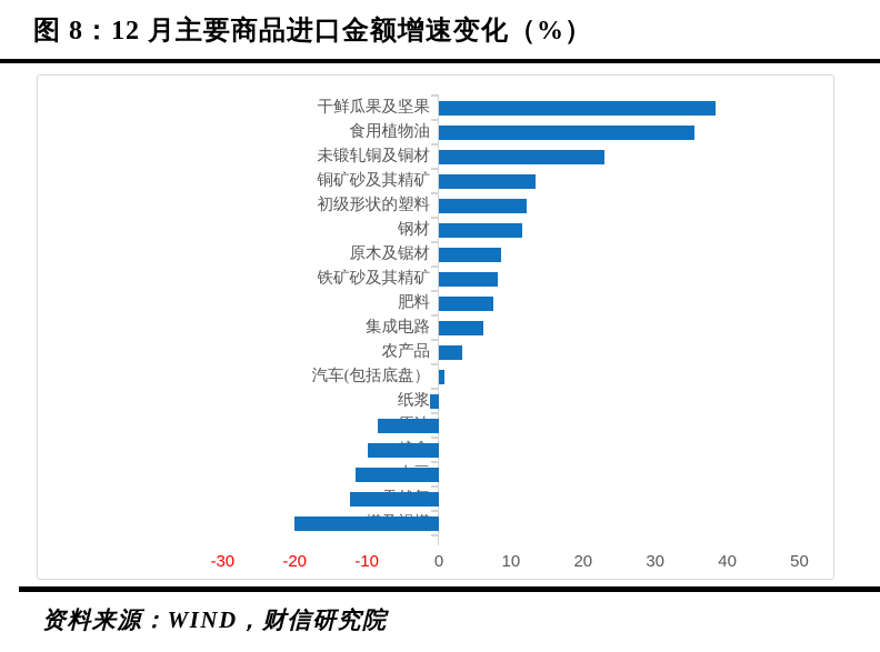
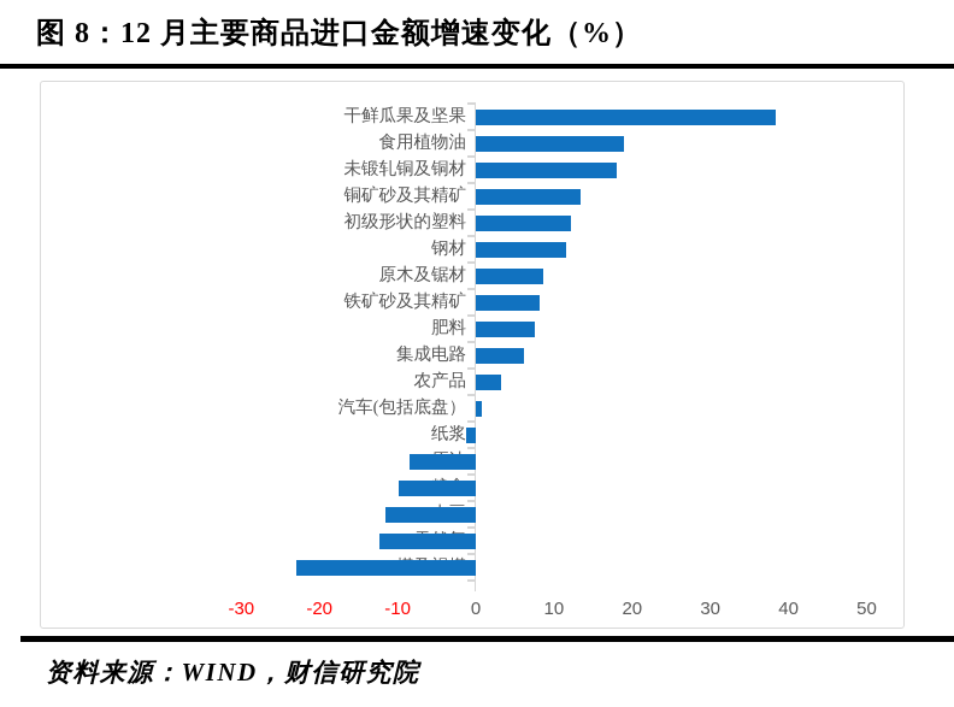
食用植物油: 35 -> 19
未锻轧铜及铜材: 23 -> 18
煤及褐煤: -20 -> -23
